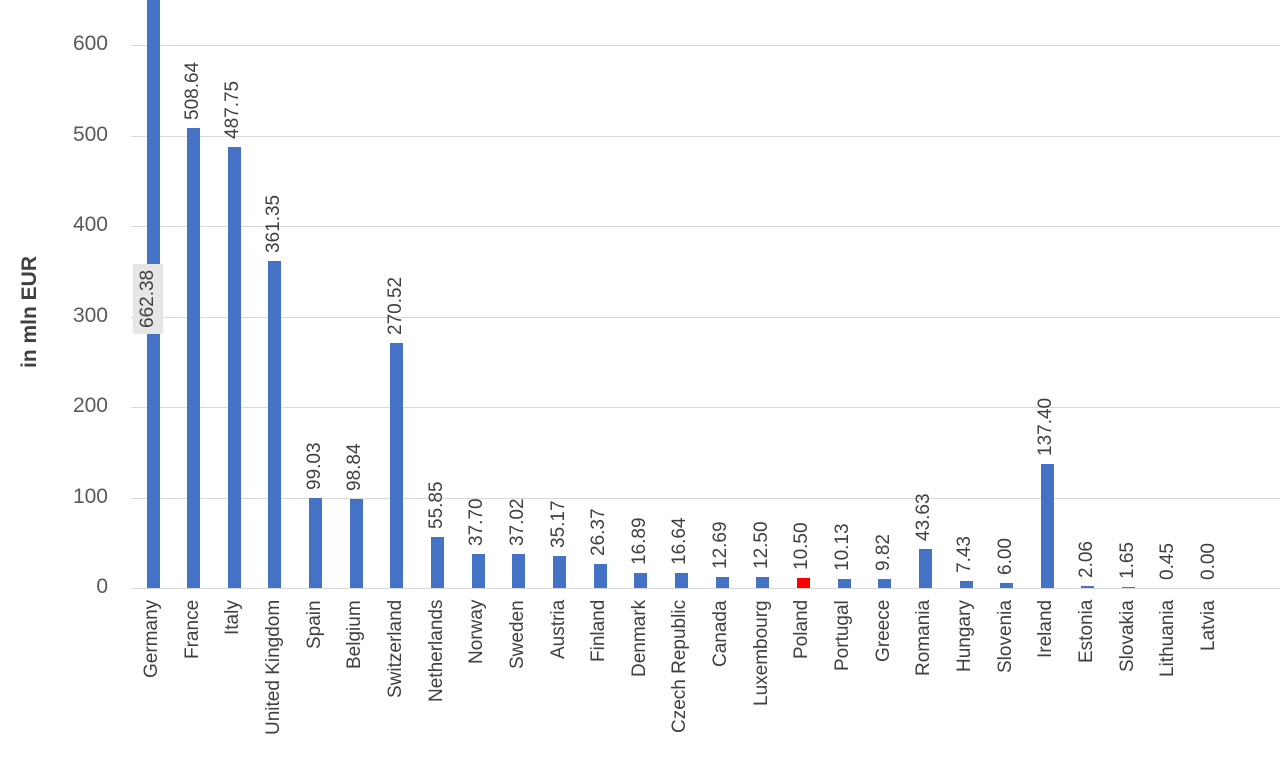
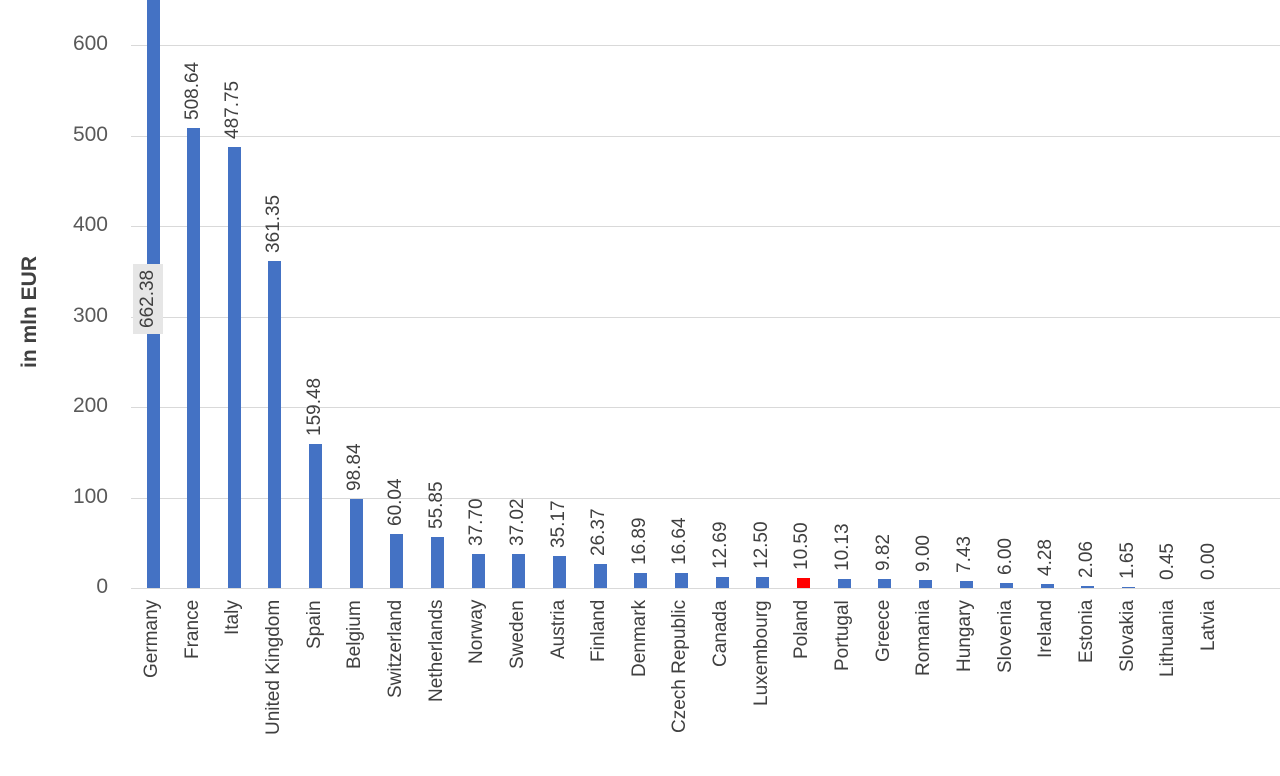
Spain: 99.03 -> 159.48
Switzerland: 270.52 -> 60.04
Romania: 43.63 -> 9.00
Ireland: 137.40 -> 4.28
